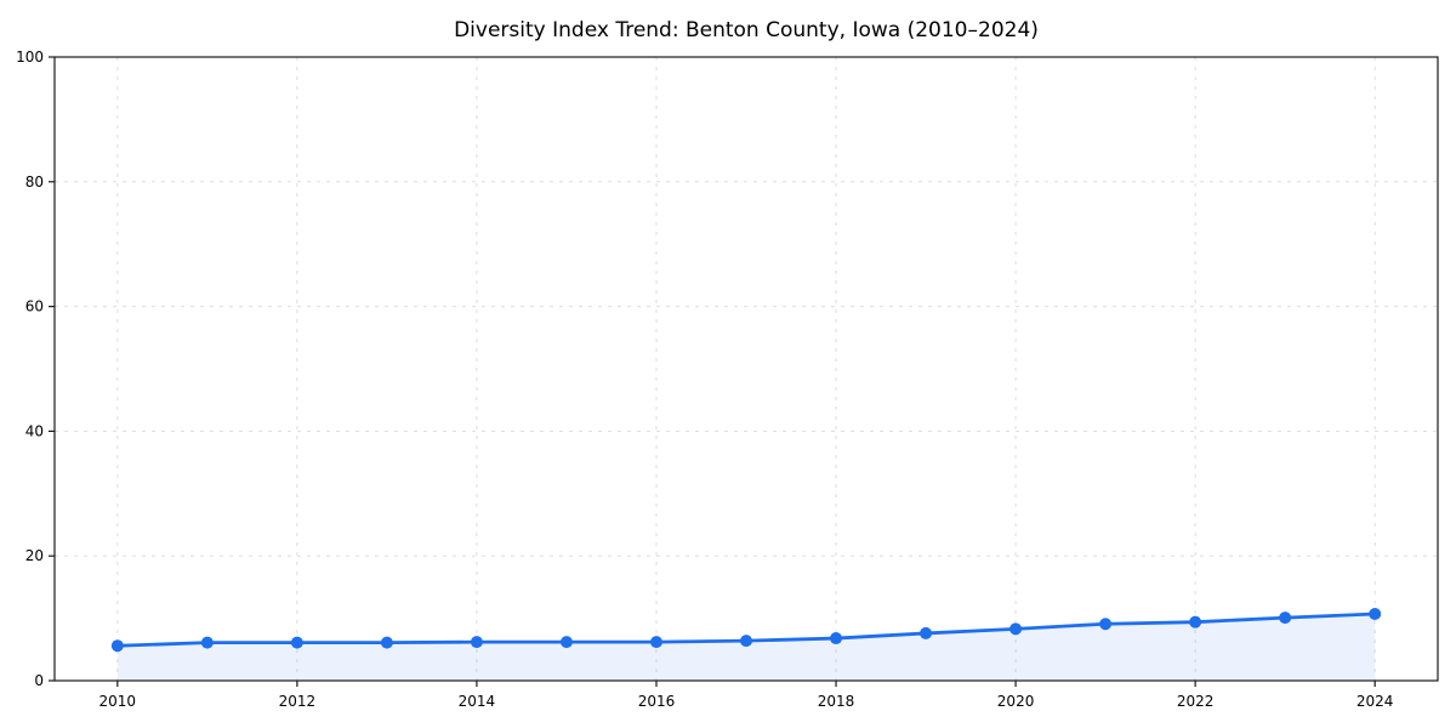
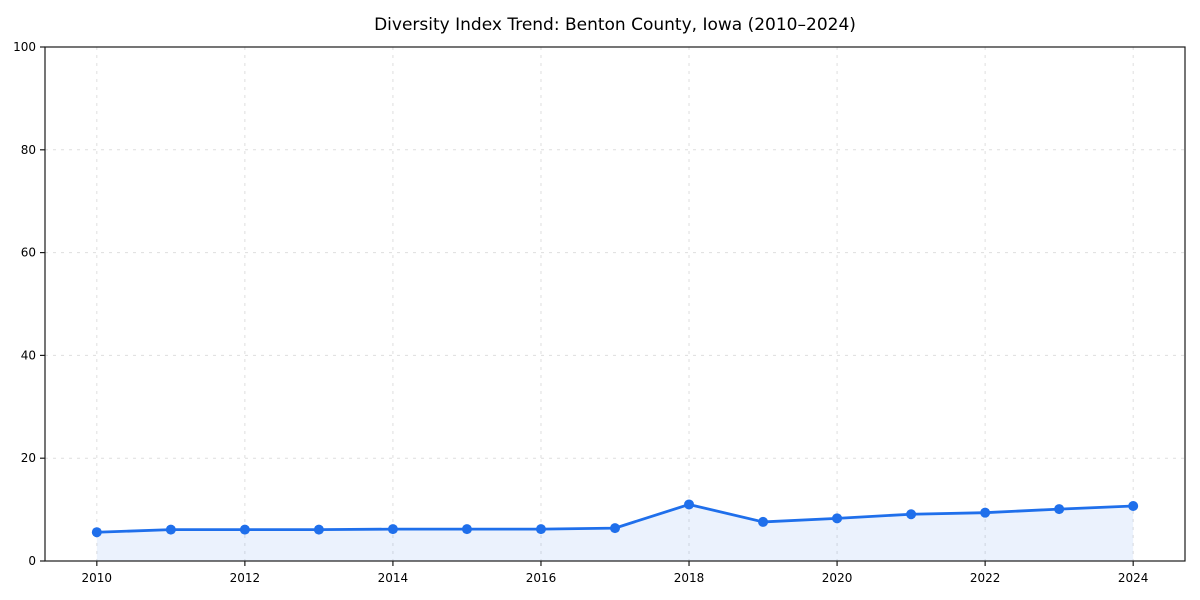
2018: 7 -> 11
